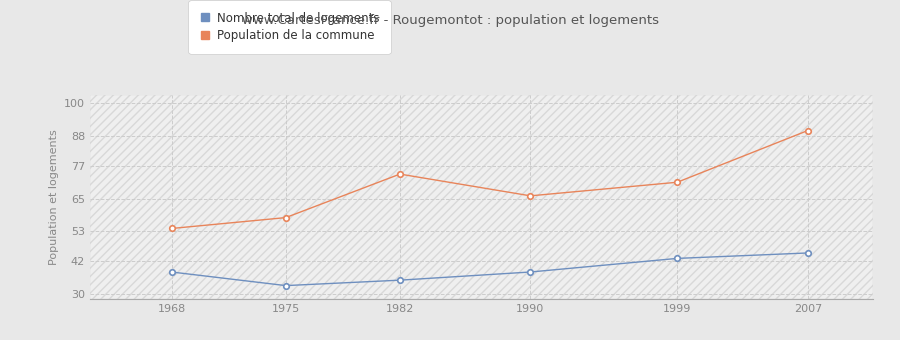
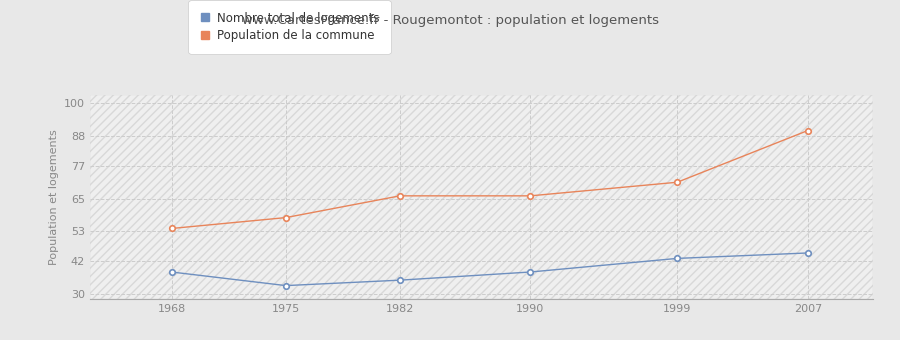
Population de la commune/1982: 74 -> 66
